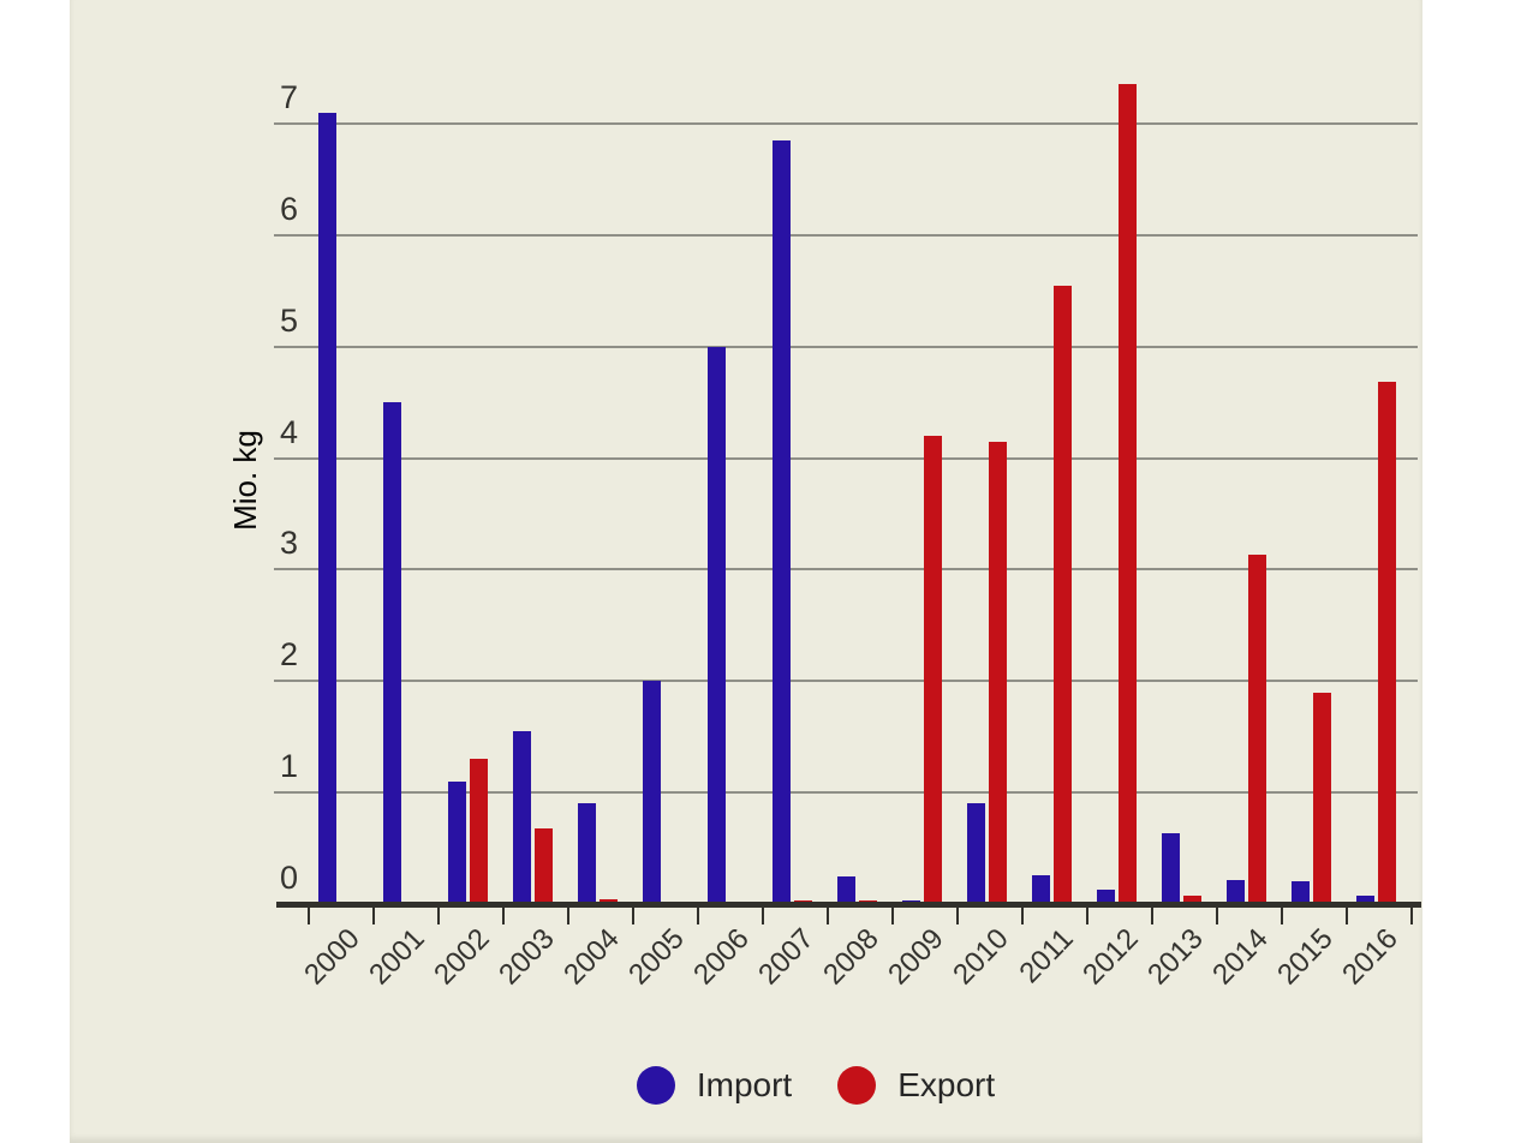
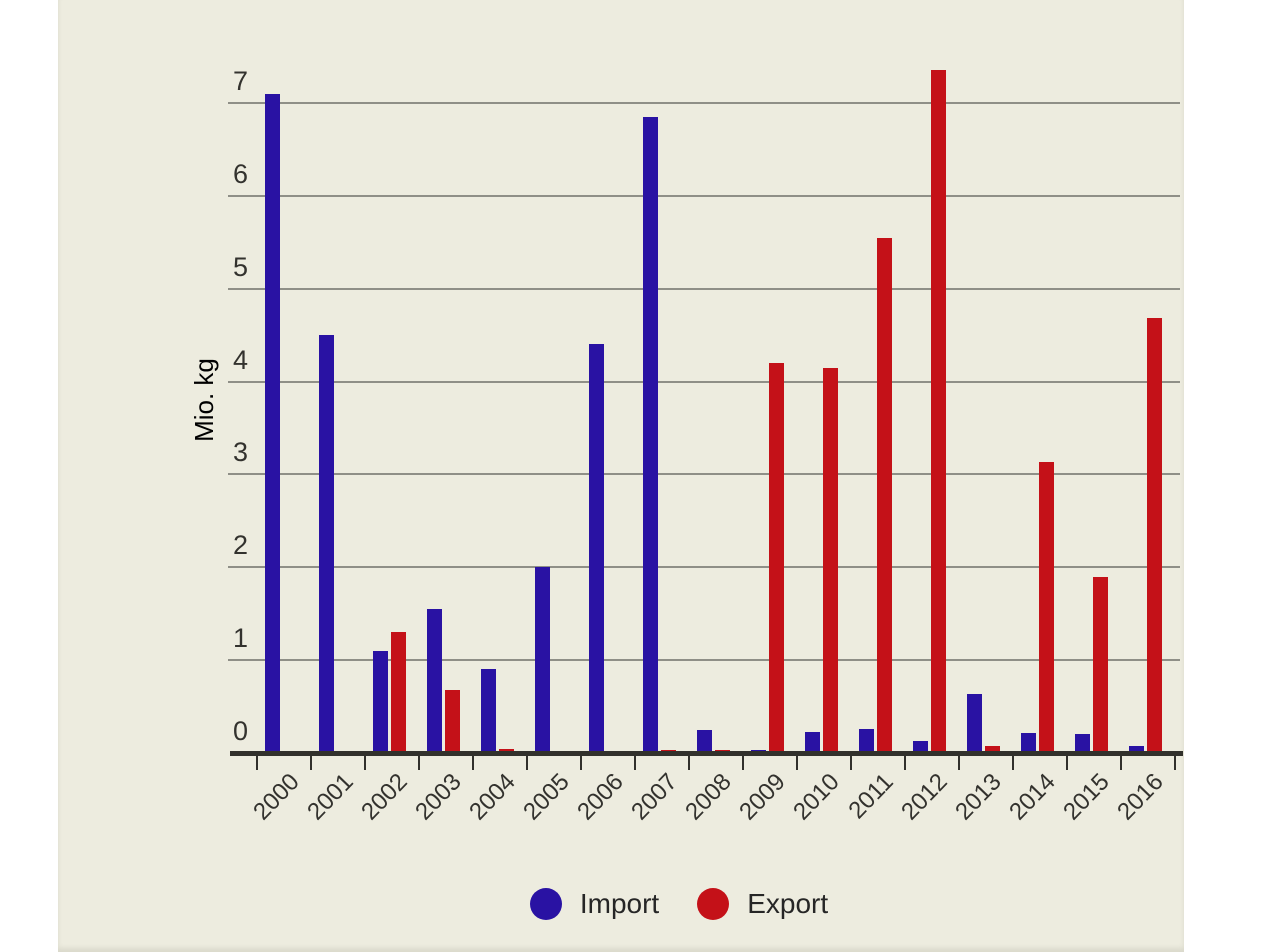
Import/2006: 5.0 -> 4.4
Import/2010: 0.9 -> 0.2
